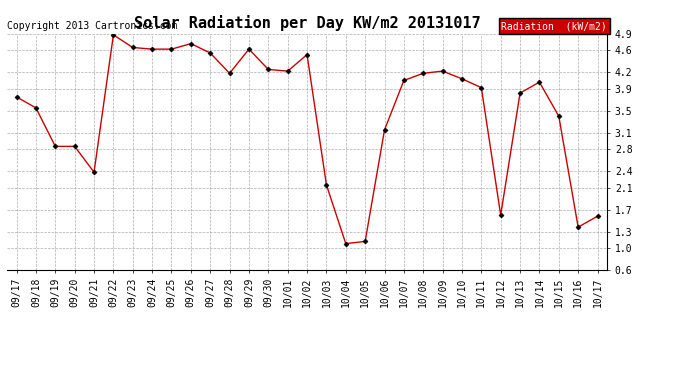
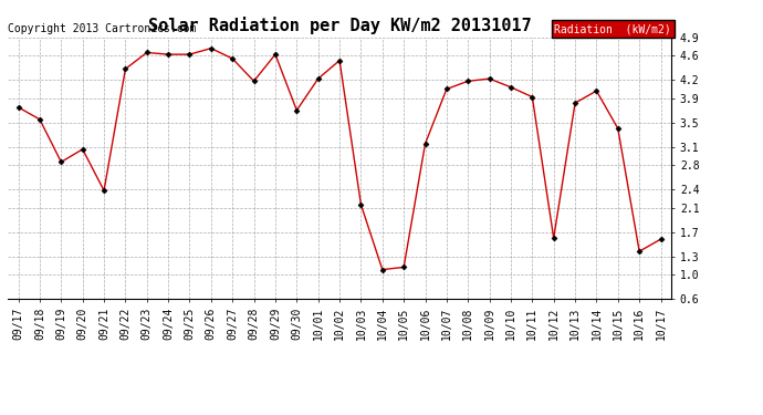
09/20: 2.85 -> 3.06
09/22: 4.88 -> 4.38
09/30: 4.25 -> 3.70
